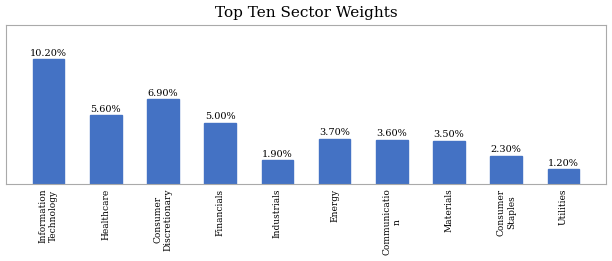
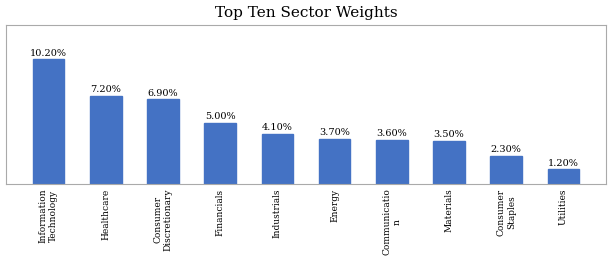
Healthcare: 5.60% -> 7.20%
Industrials: 1.90% -> 4.10%
